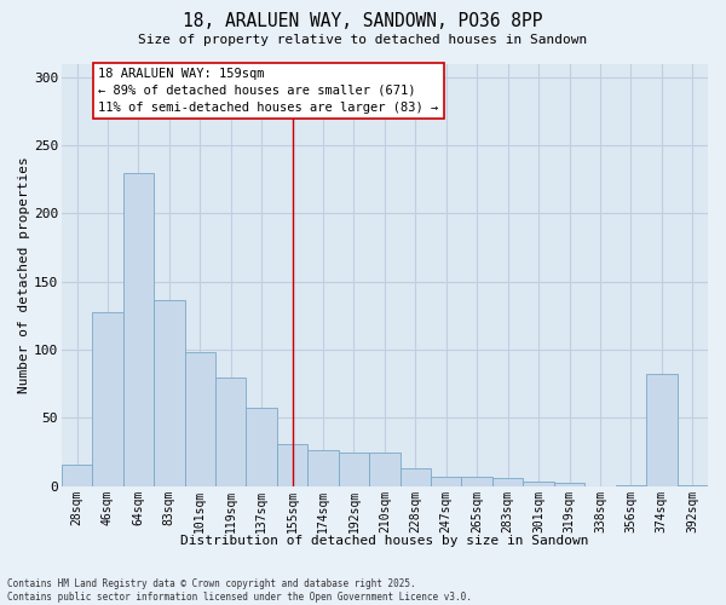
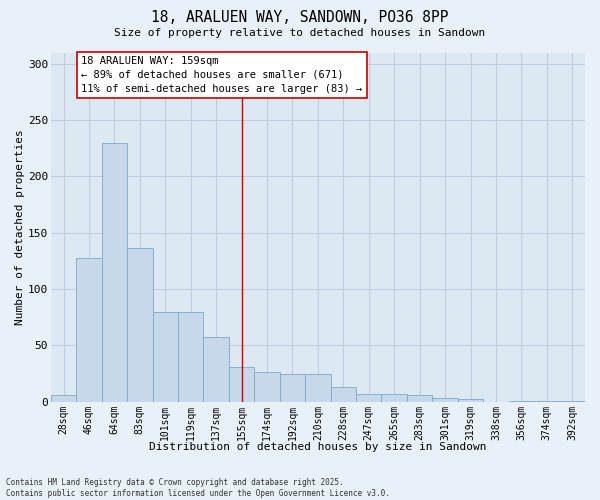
28sqm: 16 -> 6
101sqm: 98 -> 80
374sqm: 82 -> 1
